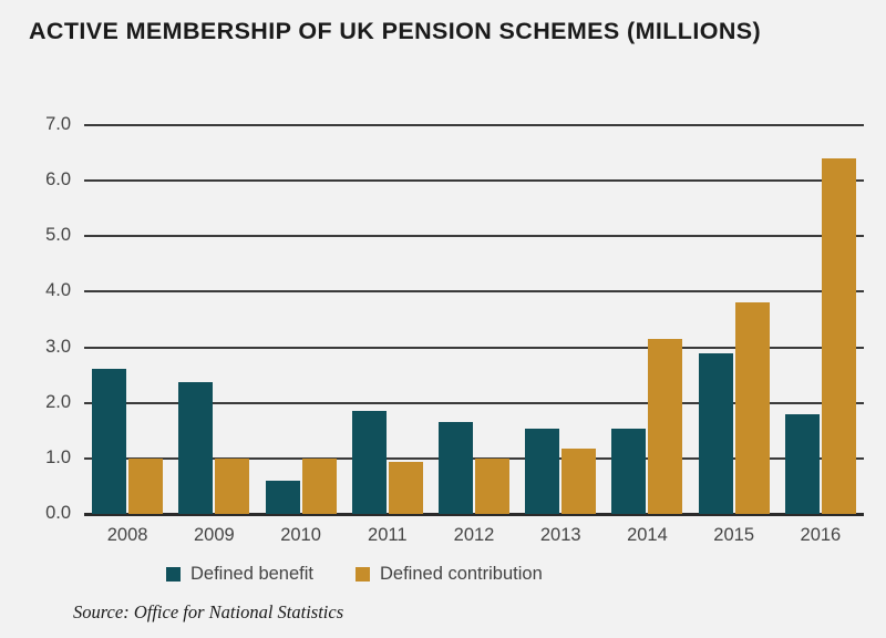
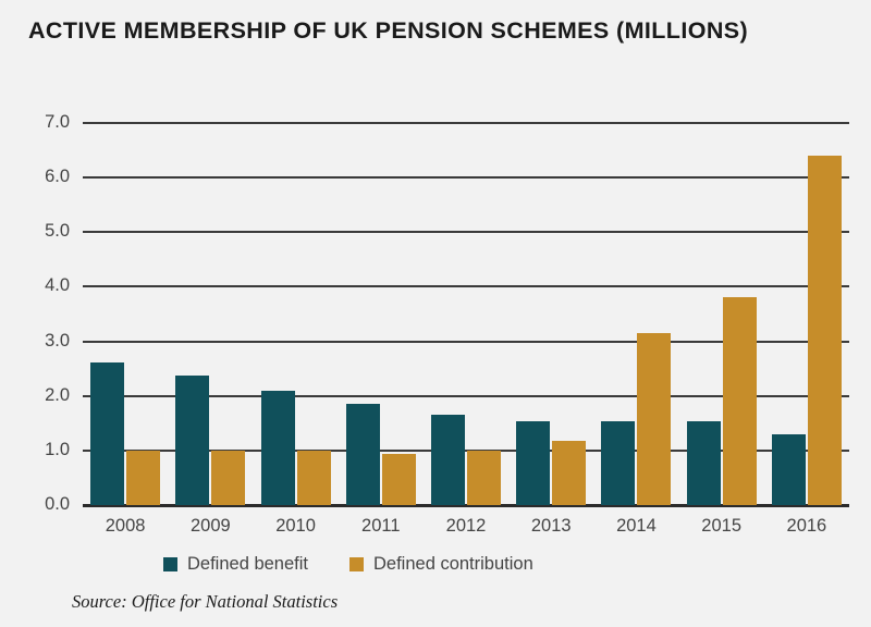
Defined benefit/2010: 0.6 -> 2.1
Defined benefit/2015: 2.9 -> 1.5
Defined benefit/2016: 1.8 -> 1.3
